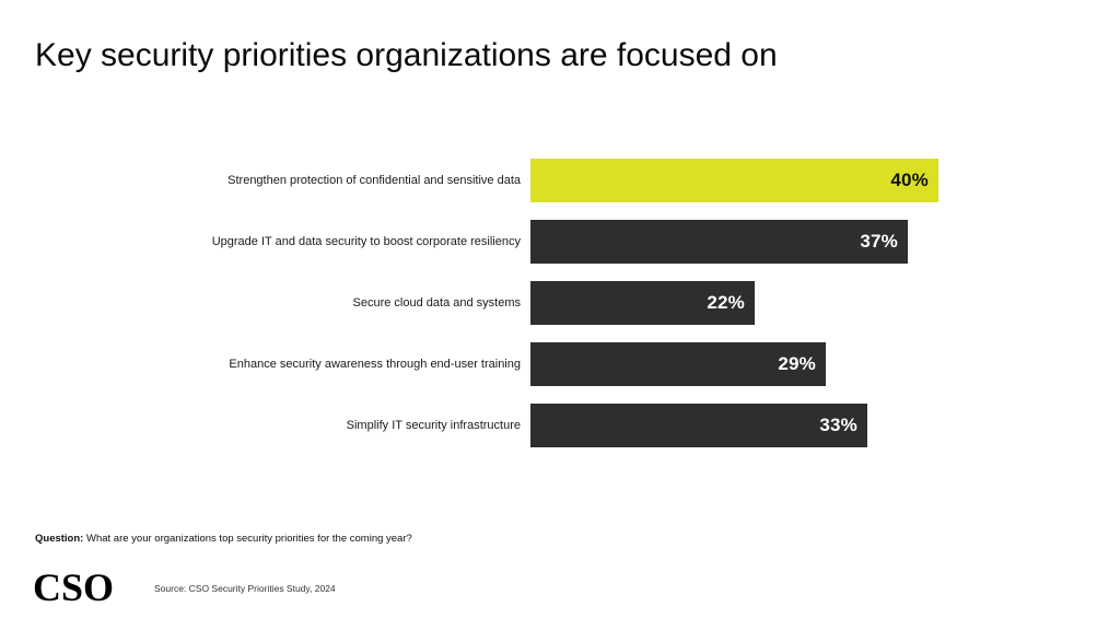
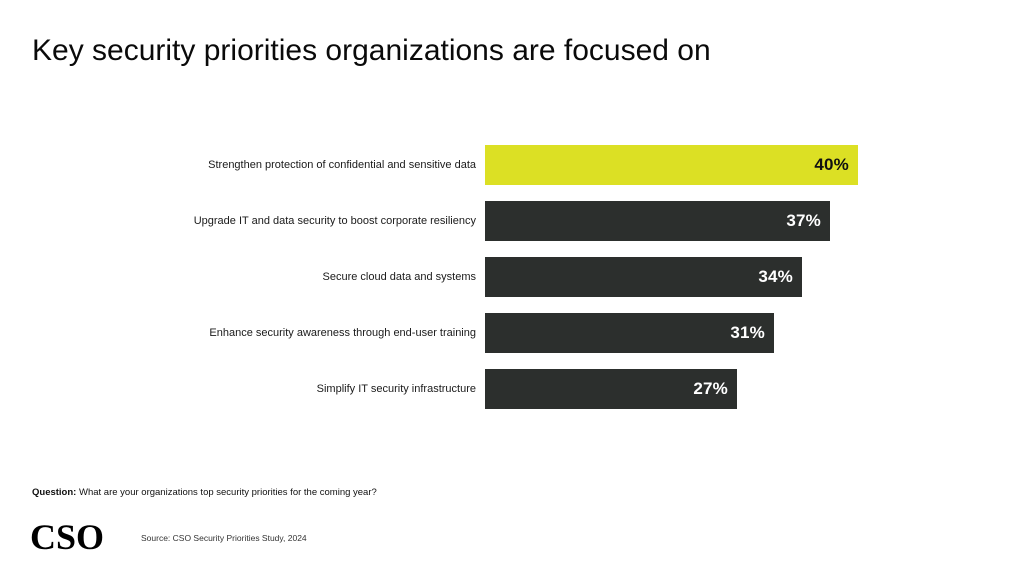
Secure cloud data and systems: 22% -> 34%
Enhance security awareness through end-user training: 29% -> 31%
Simplify IT security infrastructure: 33% -> 27%
